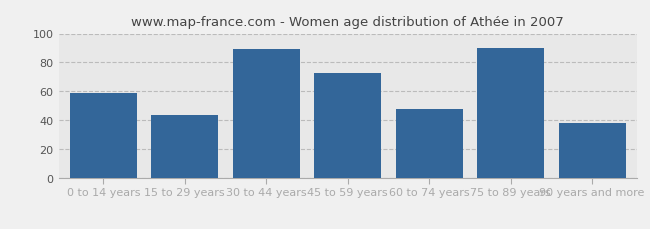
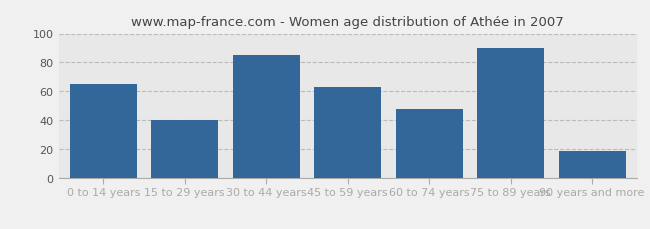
0 to 14 years: 59 -> 65
15 to 29 years: 44 -> 40
30 to 44 years: 89 -> 85
45 to 59 years: 73 -> 63
90 years and more: 38 -> 19
